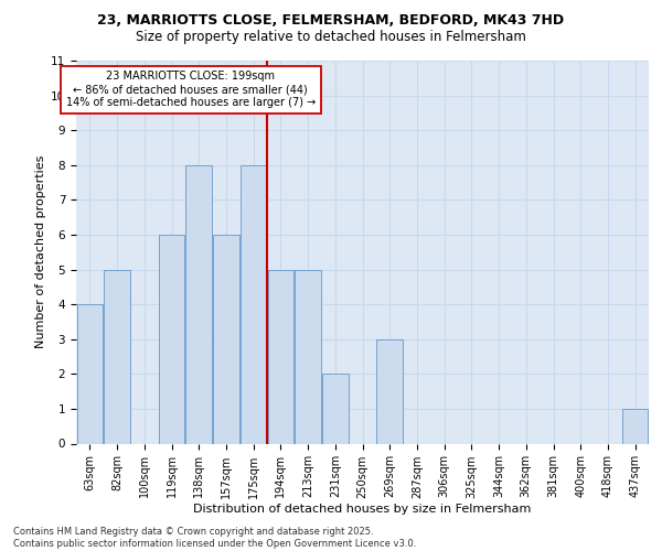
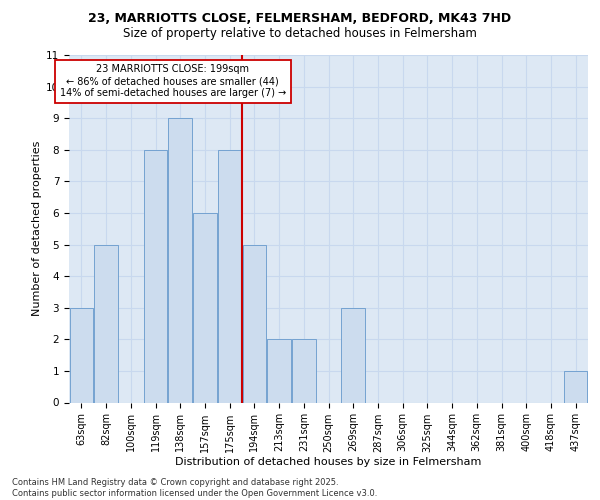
63sqm: 4 -> 3
119sqm: 6 -> 8
138sqm: 8 -> 9
213sqm: 5 -> 2
